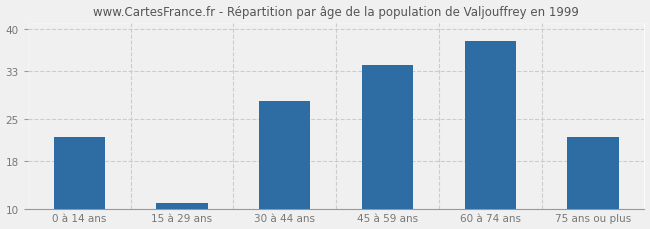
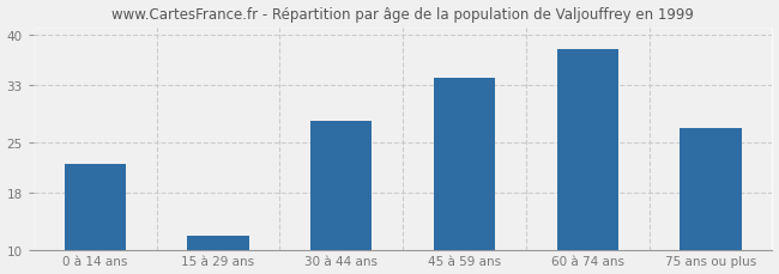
15 à 29 ans: 11 -> 12
75 ans ou plus: 22 -> 27
